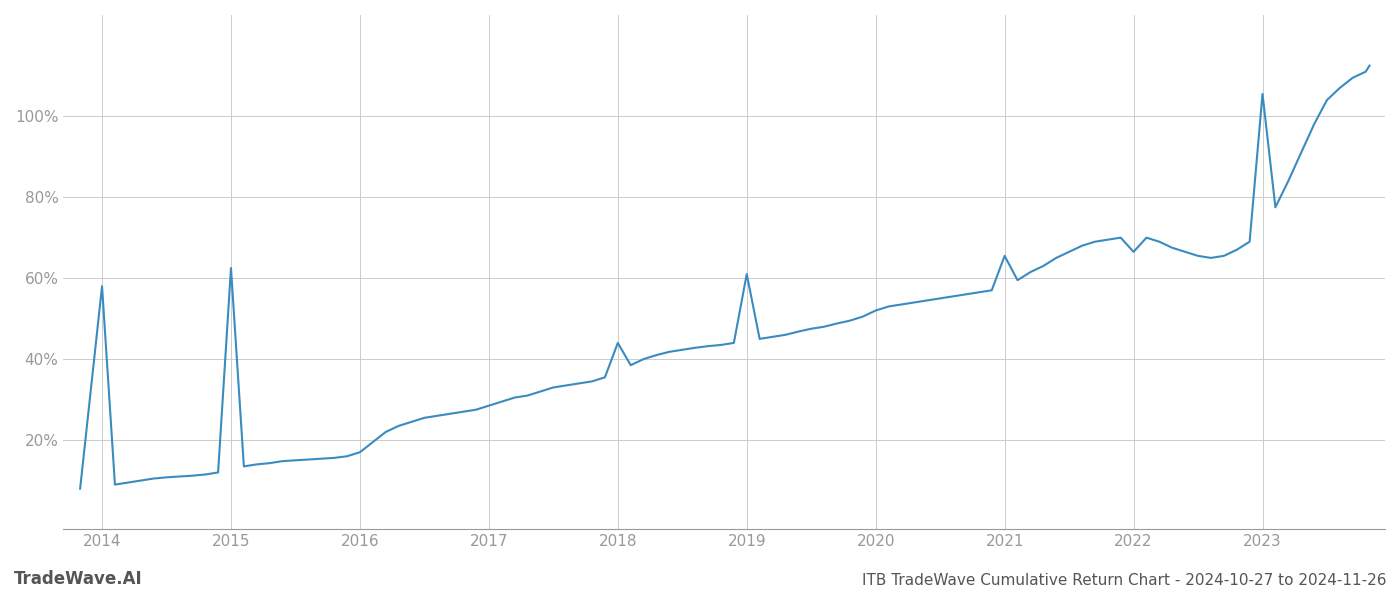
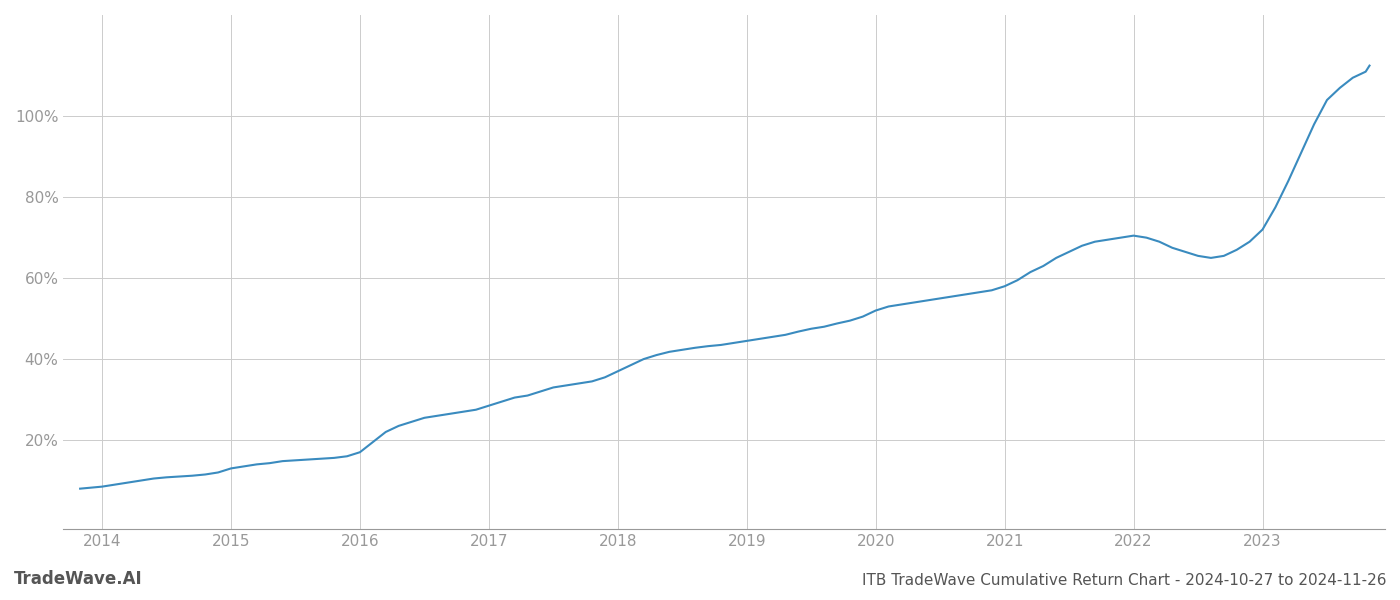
2014: 58.0% -> 8.5%
2015: 62.5% -> 13.0%
2018: 44.0% -> 37.0%
2019: 61.0% -> 44.5%
2021: 65.5% -> 58.0%
2022: 66.5% -> 70.5%
2023: 105.5% -> 72.0%
